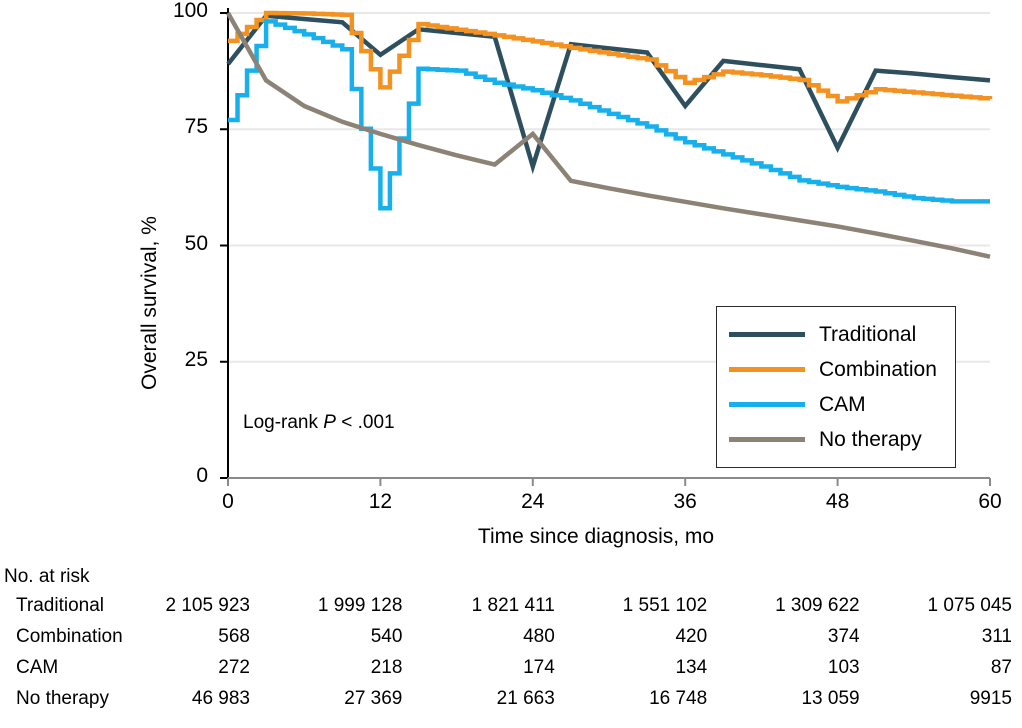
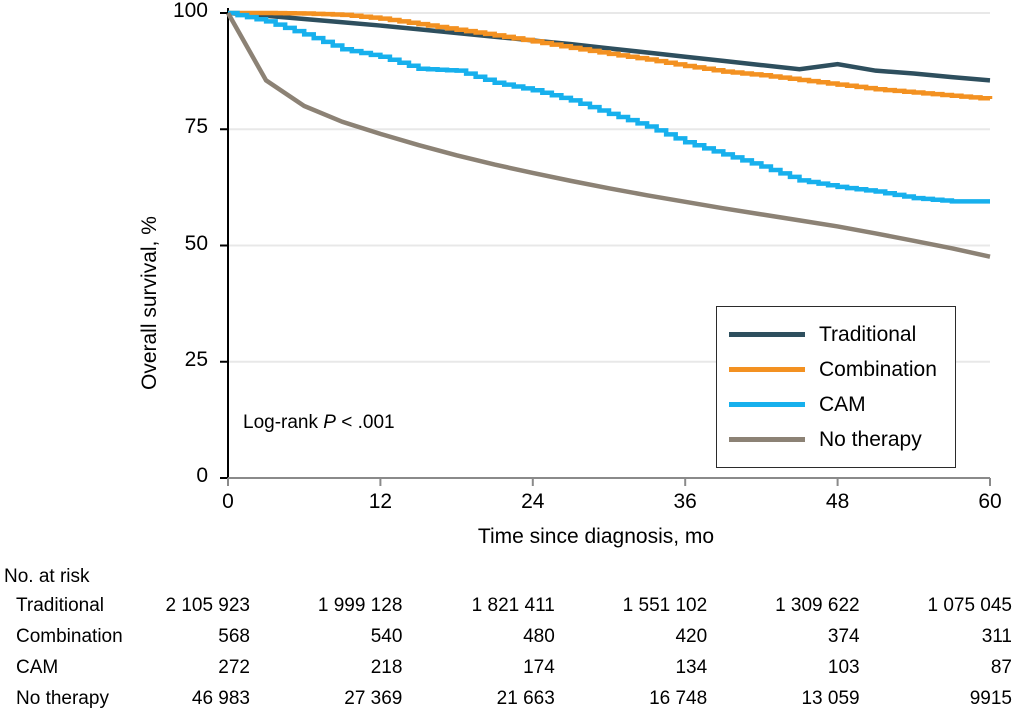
Traditional/0: 89 -> 100
Combination/0: 94 -> 100
CAM/0: 77 -> 100
Traditional/12: 91 -> 97
Combination/12: 84 -> 99
CAM/12: 58 -> 91
Traditional/24: 67 -> 94
No therapy/24: 74 -> 66
Traditional/36: 80 -> 91
Combination/36: 85 -> 89
Traditional/48: 71 -> 89
Combination/48: 81 -> 85
